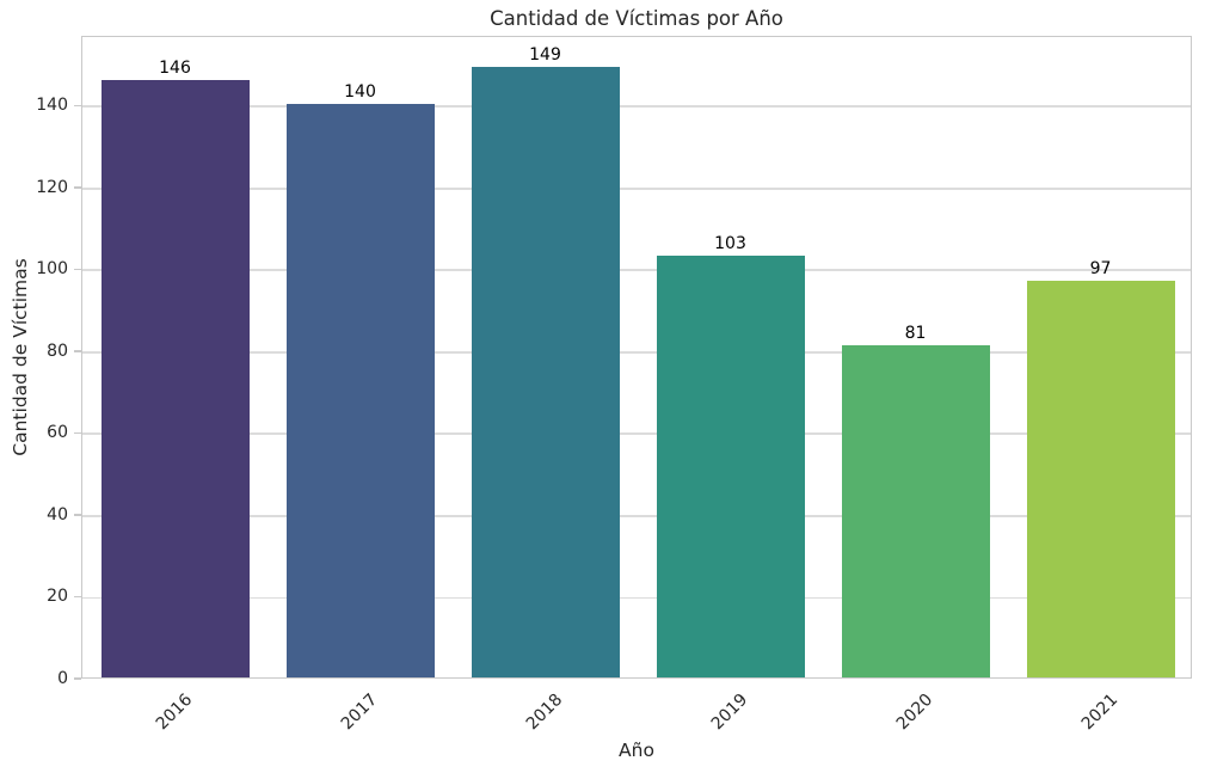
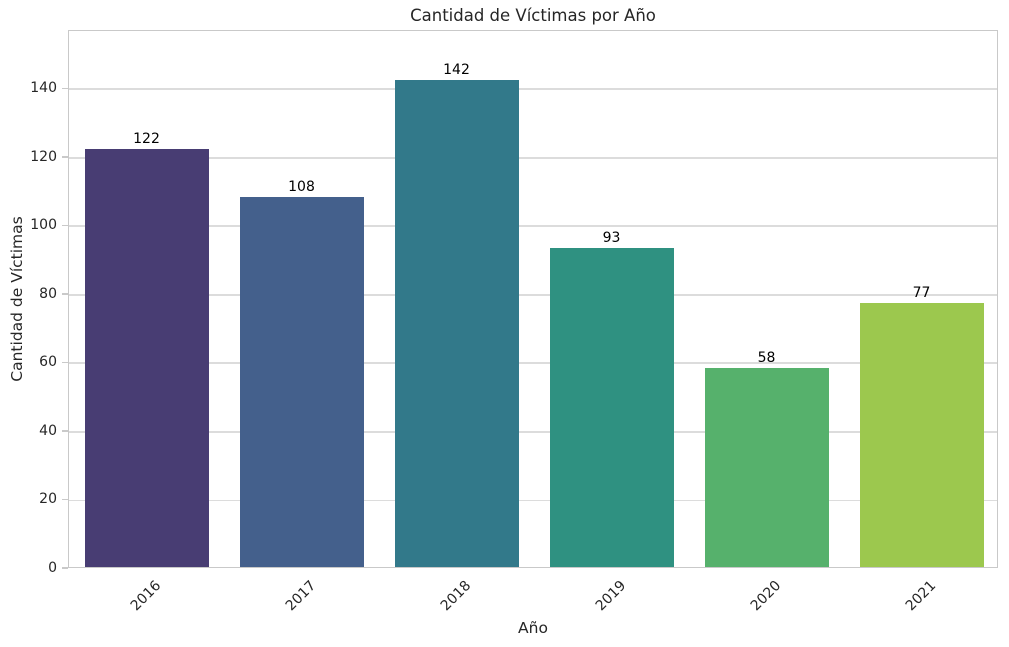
2016: 146 -> 122
2017: 140 -> 108
2018: 149 -> 142
2019: 103 -> 93
2020: 81 -> 58
2021: 97 -> 77
